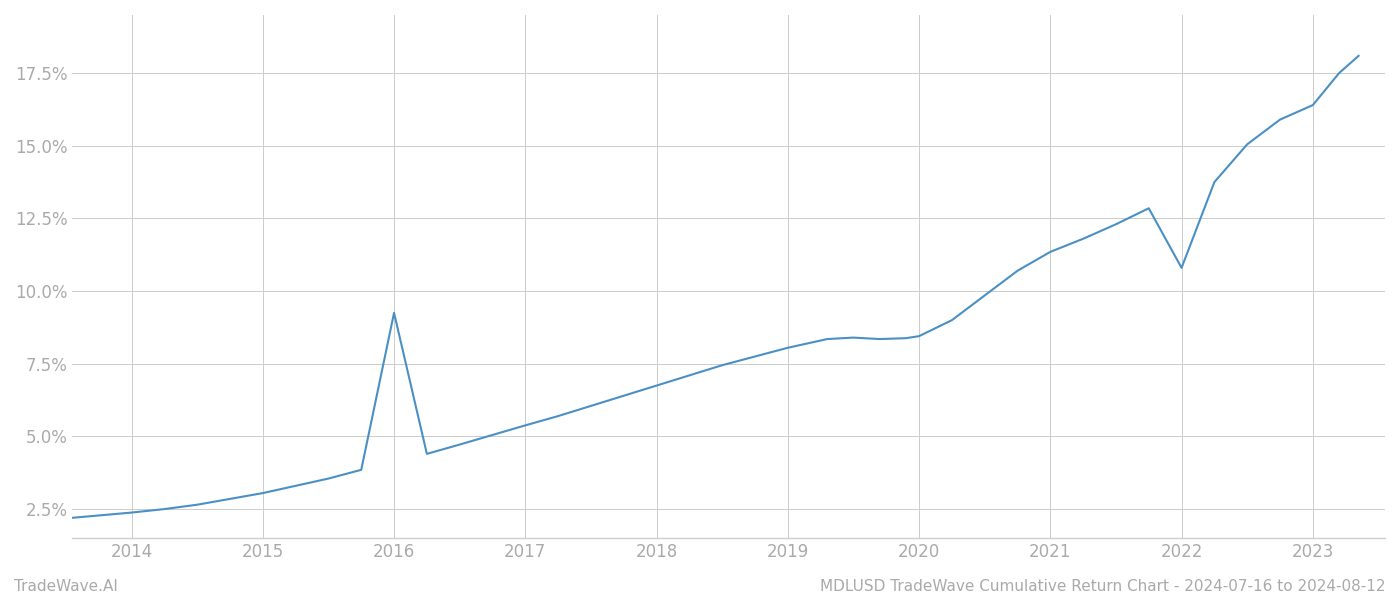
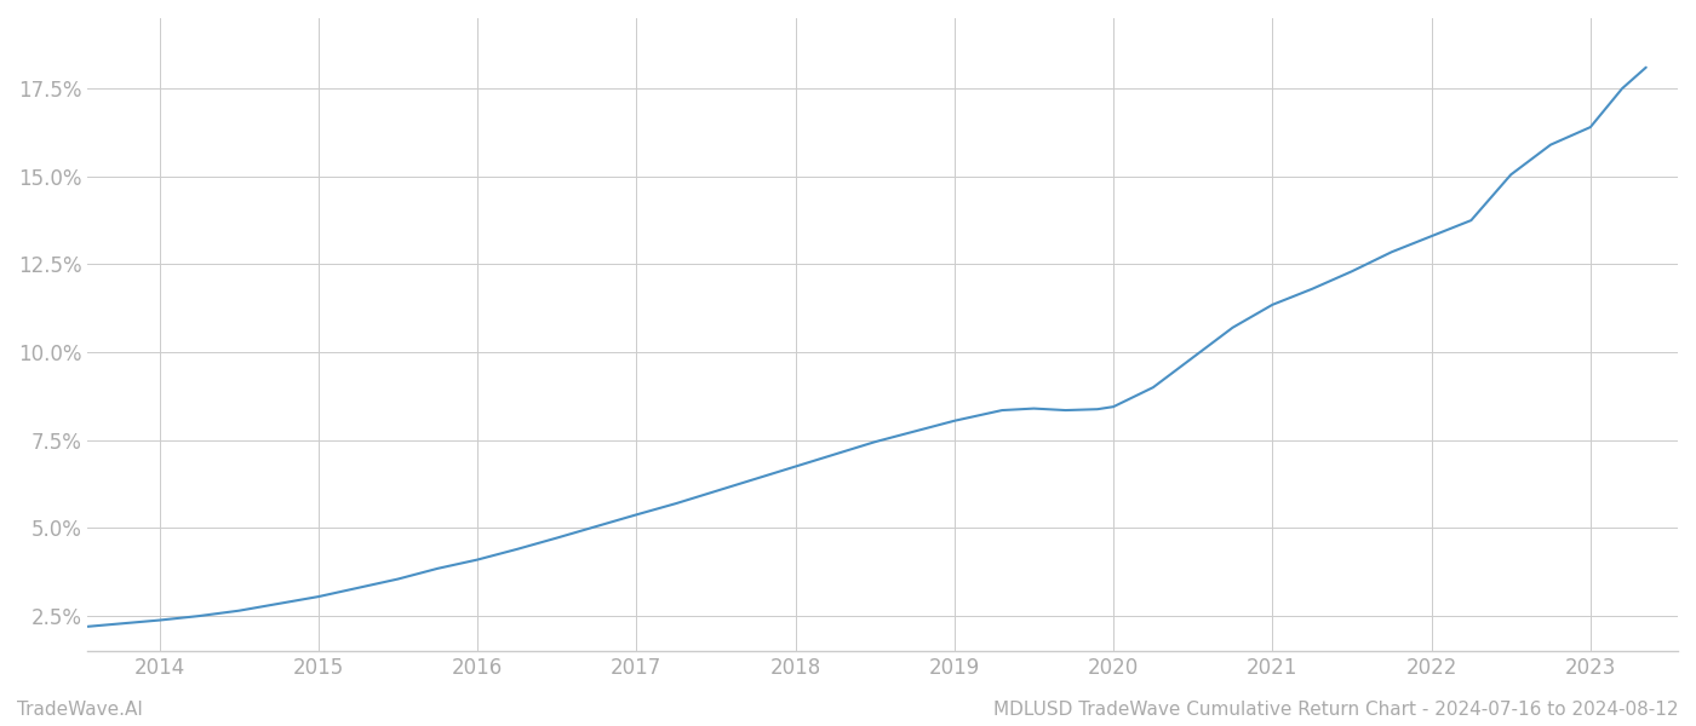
2016: 9.25% -> 4.10%
2022: 10.80% -> 13.30%
